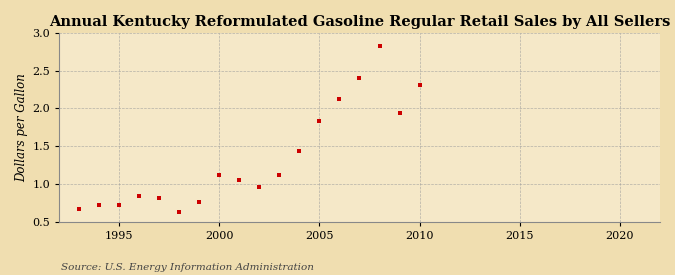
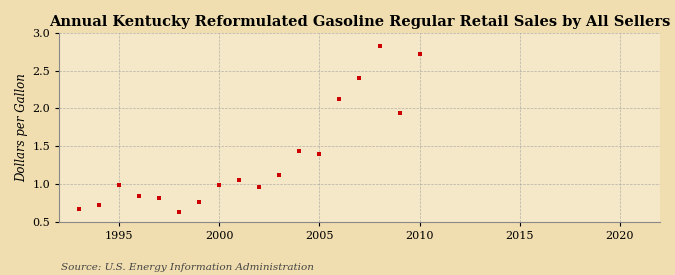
1995: 0.72 -> 0.98
2000: 1.12 -> 0.98
2005: 1.84 -> 1.40
2010: 2.31 -> 2.72
